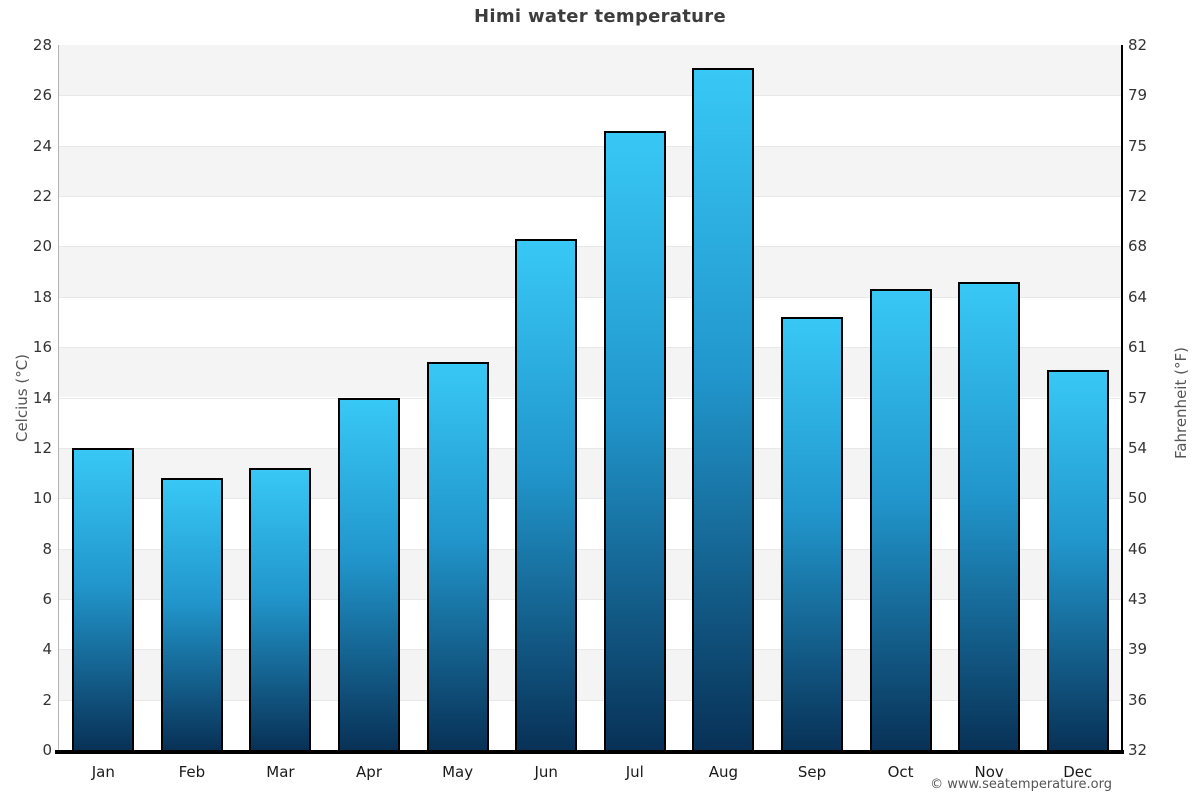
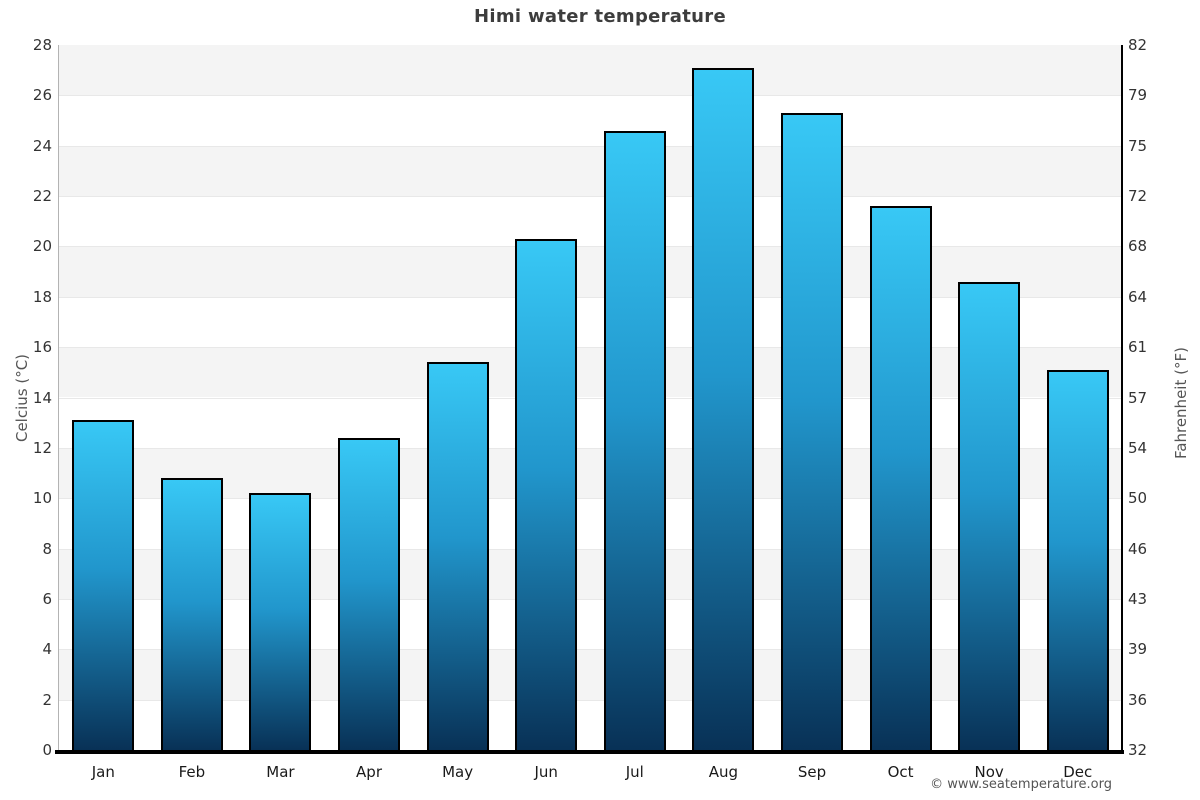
Jan: 12.0 -> 13.1
Mar: 11.2 -> 10.2
Apr: 14.0 -> 12.4
Sep: 17.2 -> 25.3
Oct: 18.3 -> 21.6
